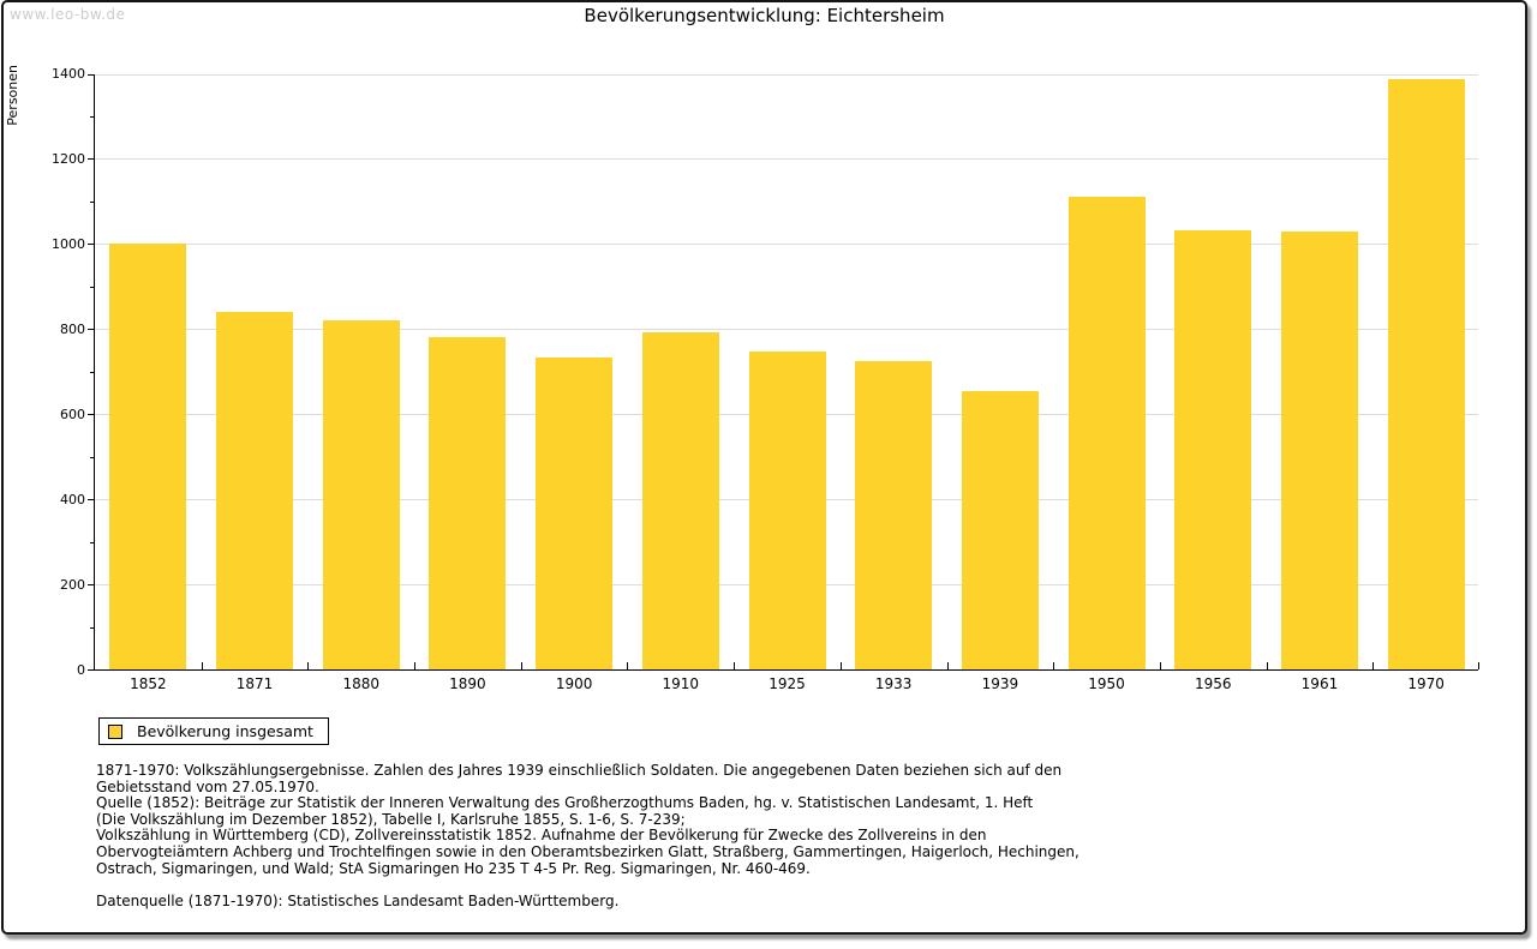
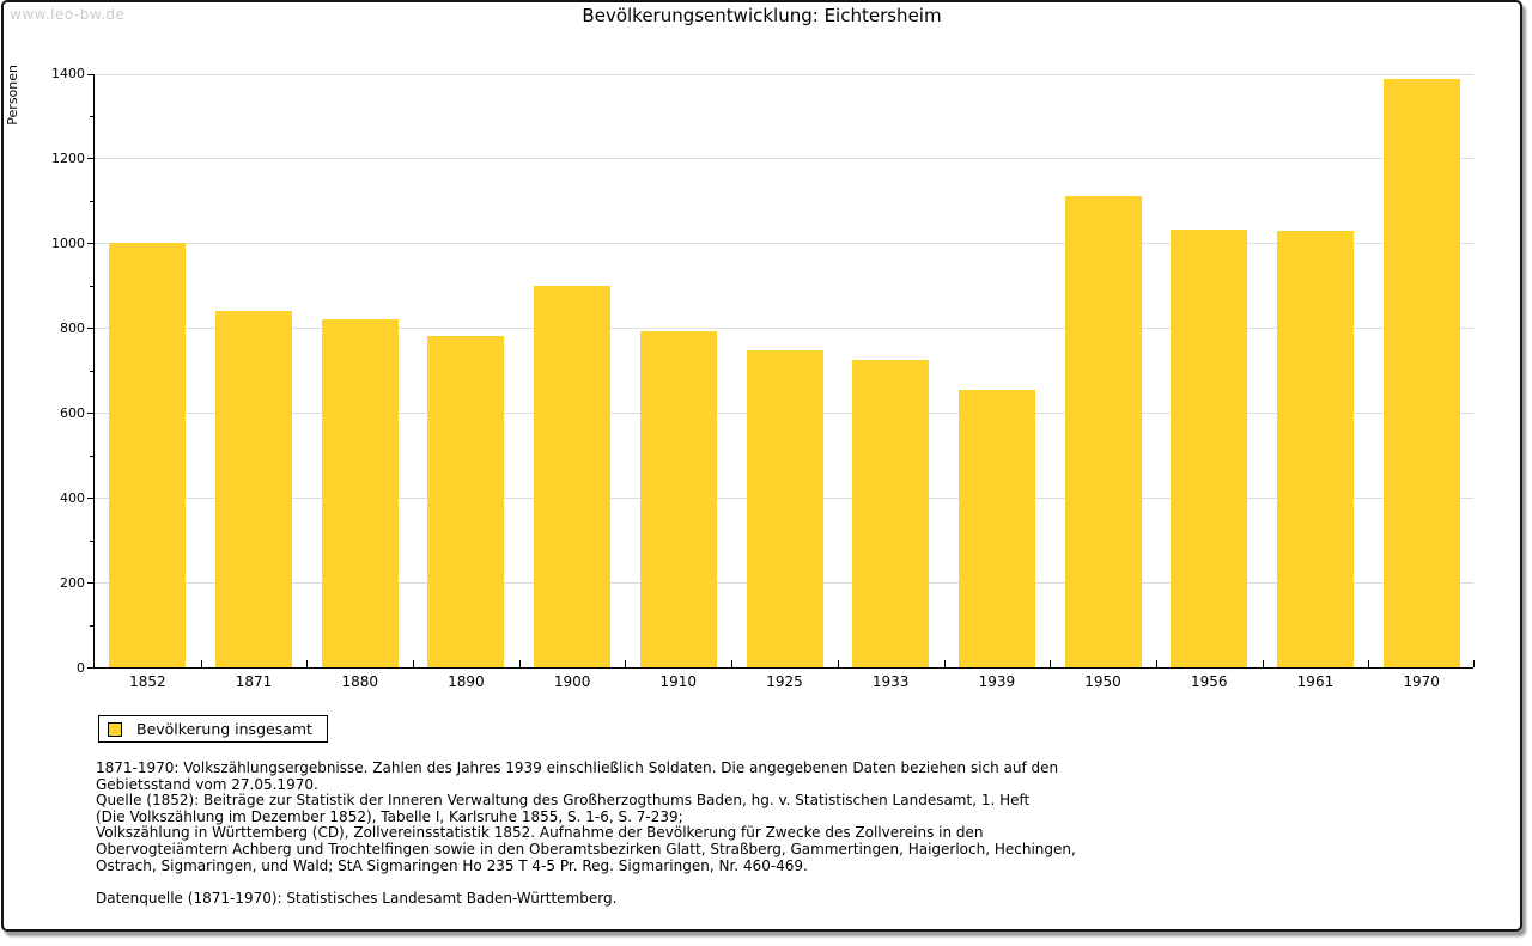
1900: 730 -> 900
